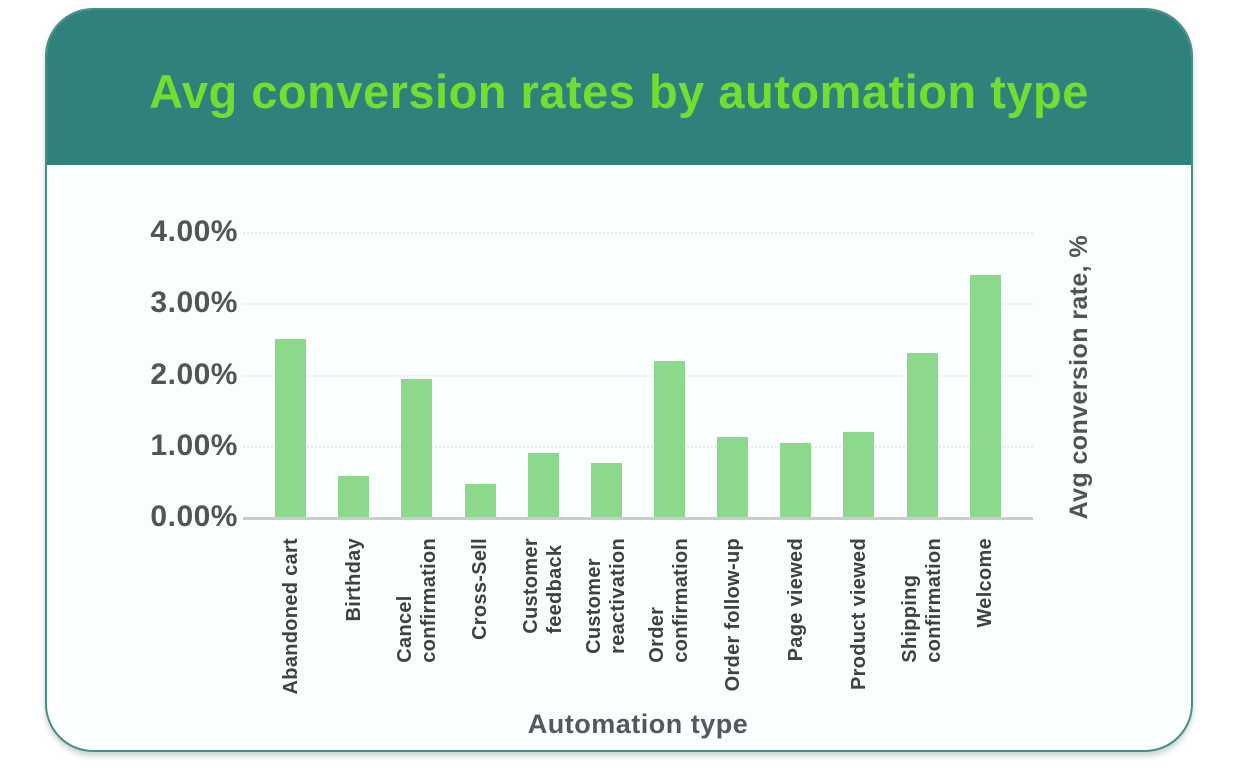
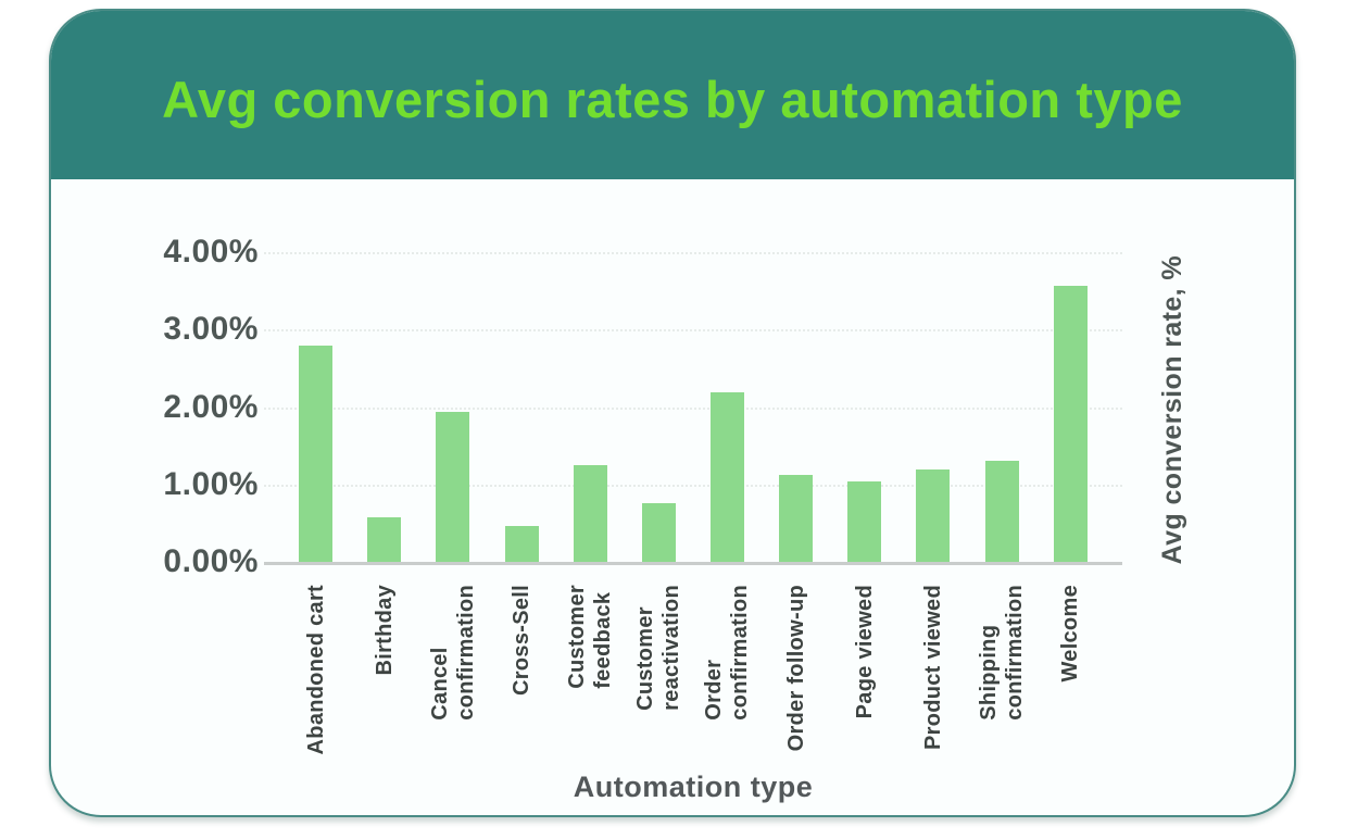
Abandoned cart: 2.5% -> 2.8%
Customer feedback: 0.9% -> 1.2%
Shipping confirmation: 2.3% -> 1.3%
Welcome: 3.4% -> 3.6%
